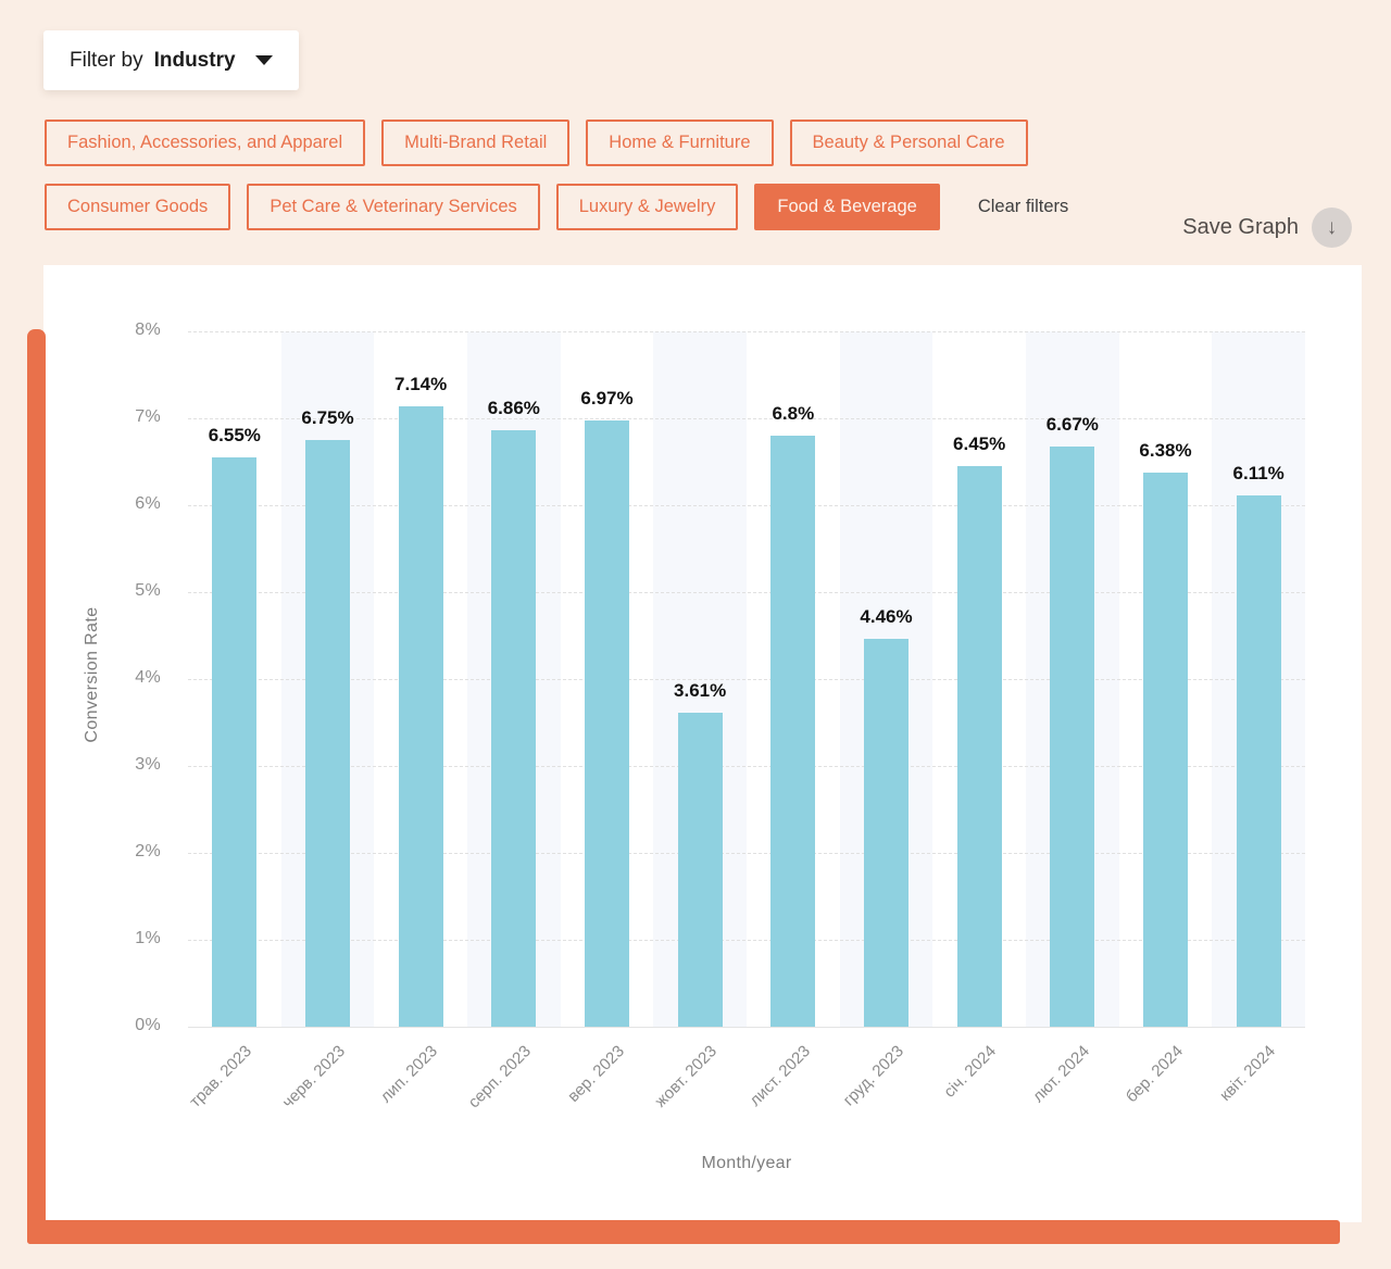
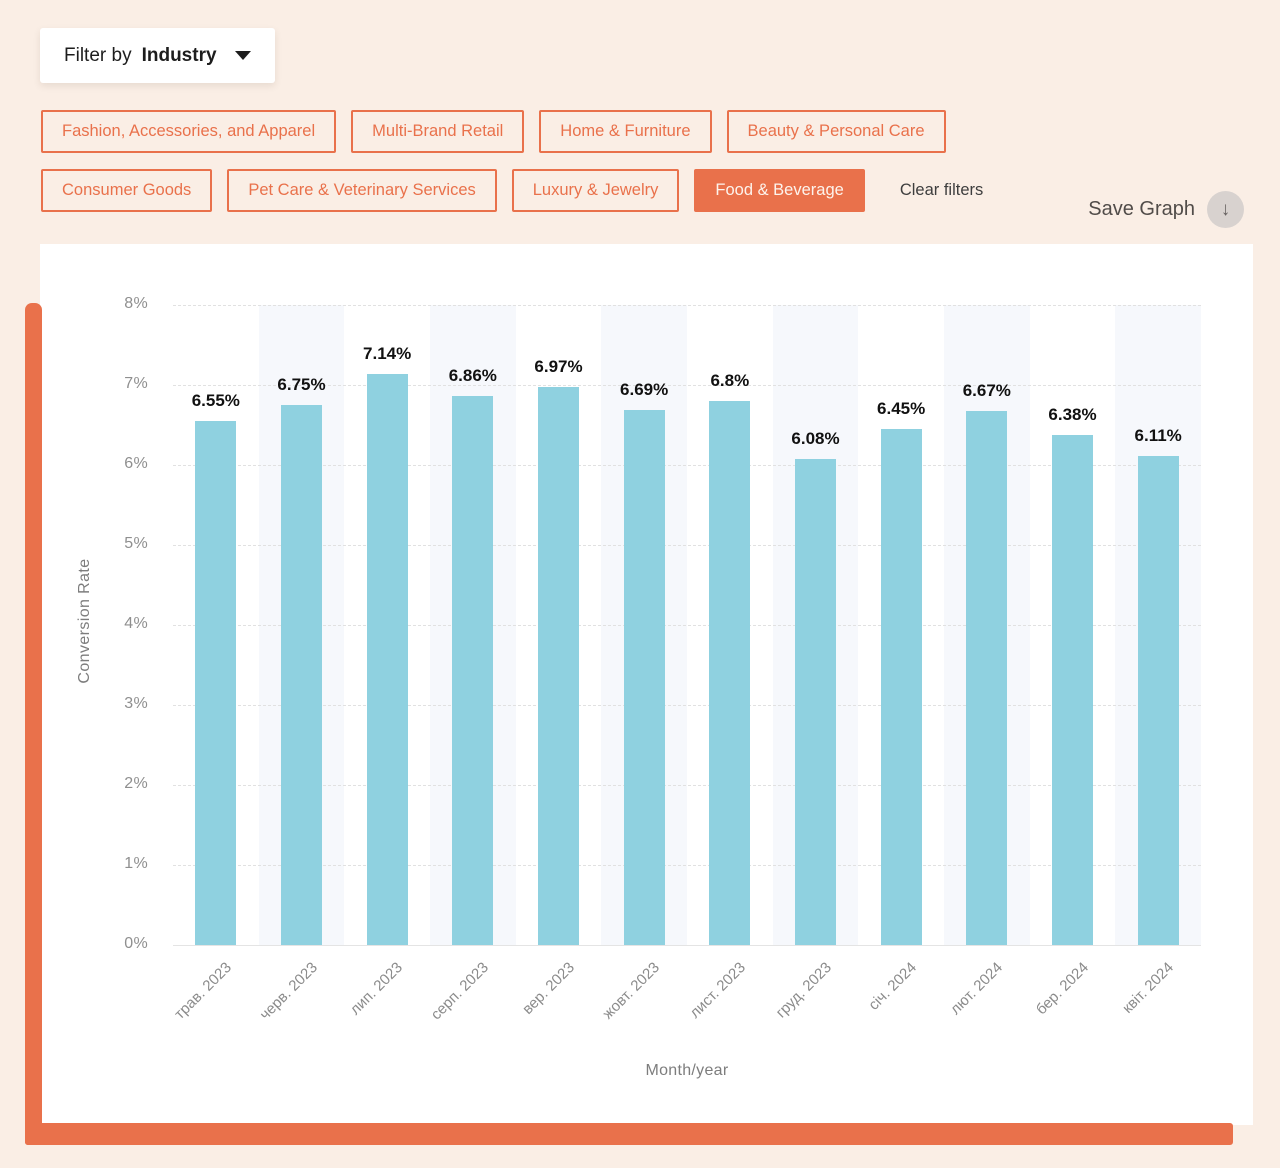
жовт. 2023: 3.61% -> 6.69%
груд. 2023: 4.46% -> 6.08%
